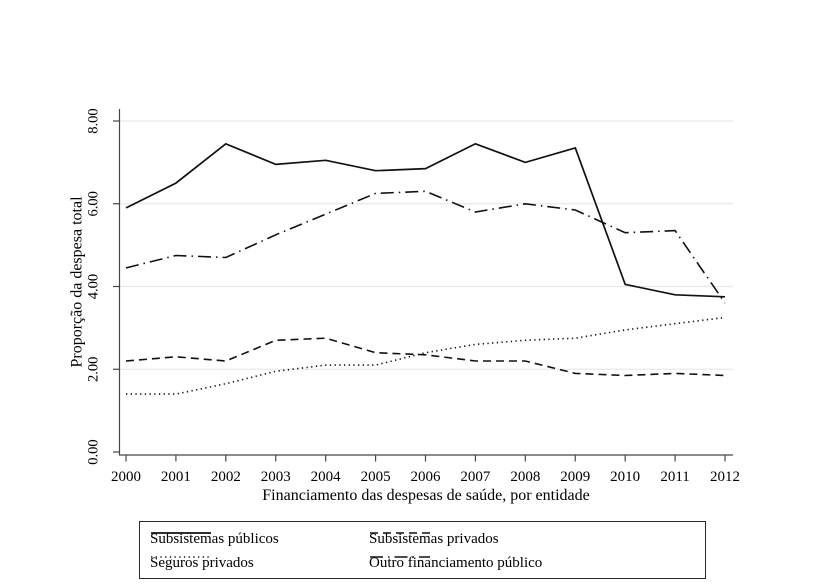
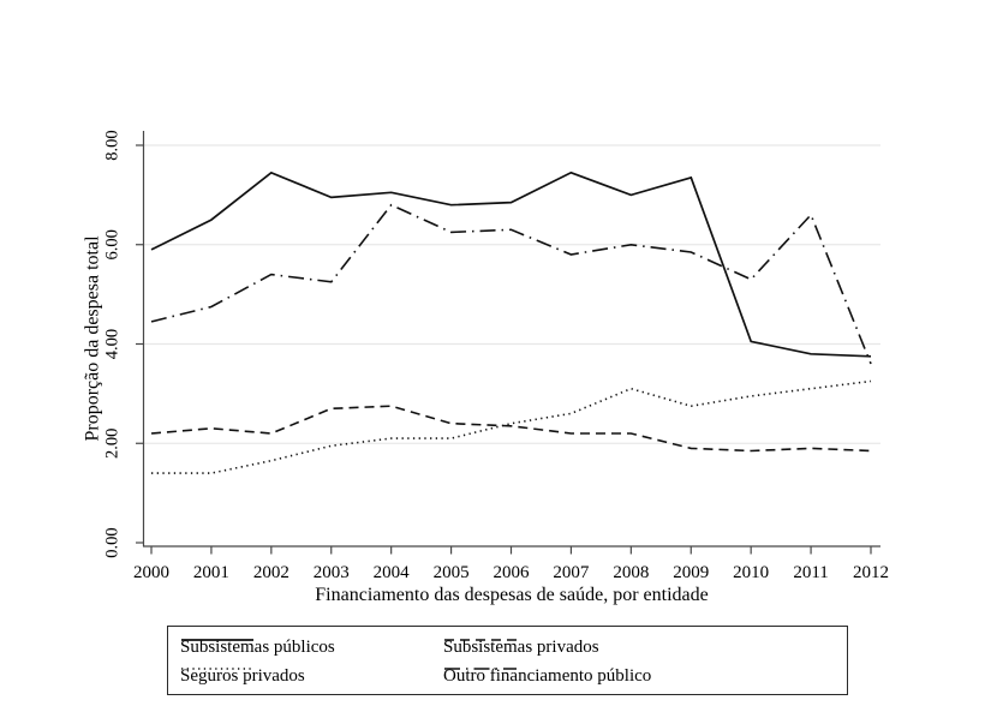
Outro financiamento público/2002: 4.7 -> 5.4
Outro financiamento público/2004: 5.8 -> 6.8
Seguros privados/2008: 2.7 -> 3.1
Outro financiamento público/2011: 5.3 -> 6.6
